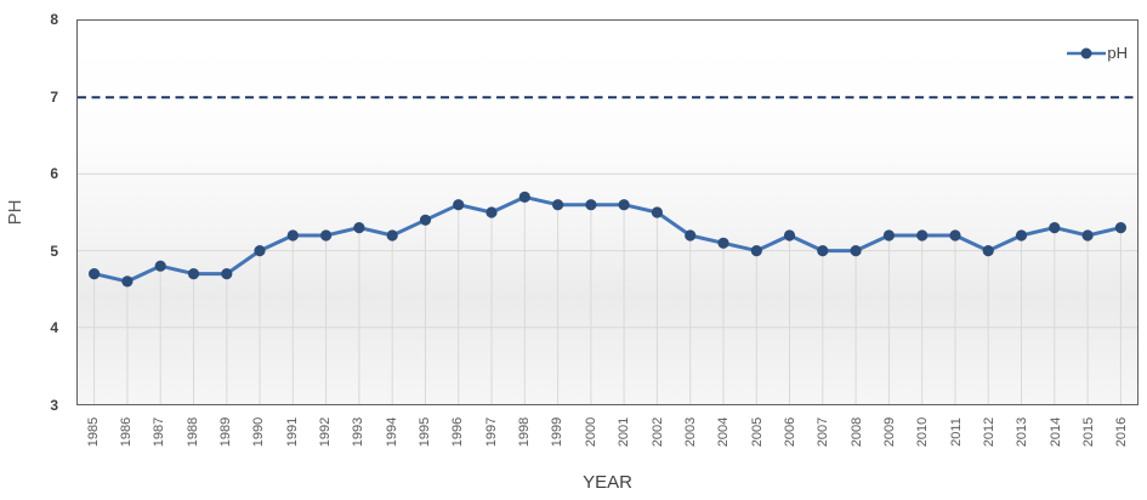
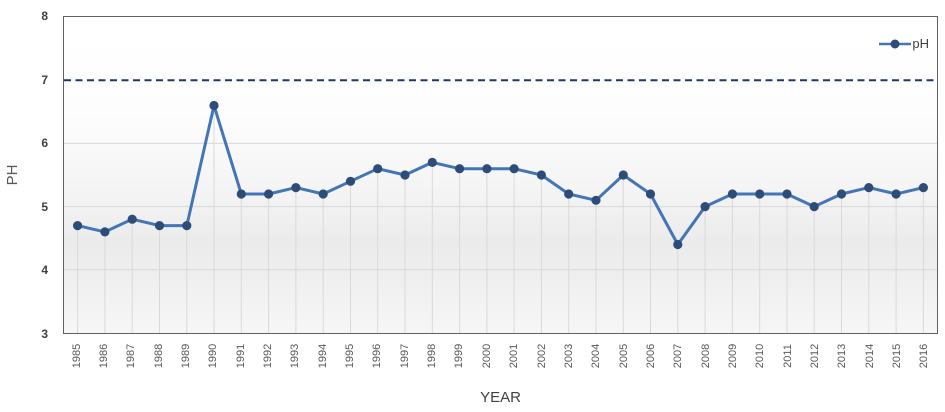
1990: 5.0 -> 6.6
2005: 5.0 -> 5.5
2007: 5.0 -> 4.4
